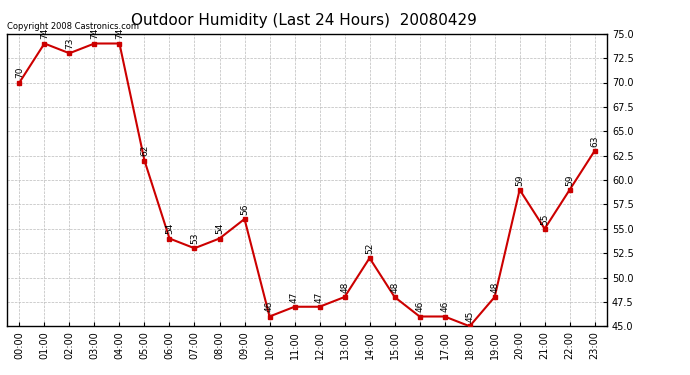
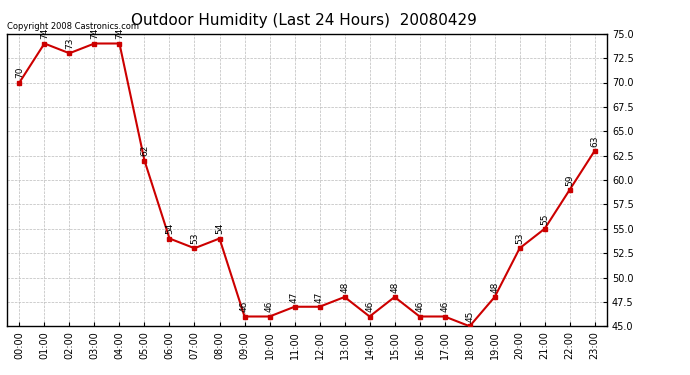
09:00: 56 -> 46
14:00: 52 -> 46
20:00: 59 -> 53
